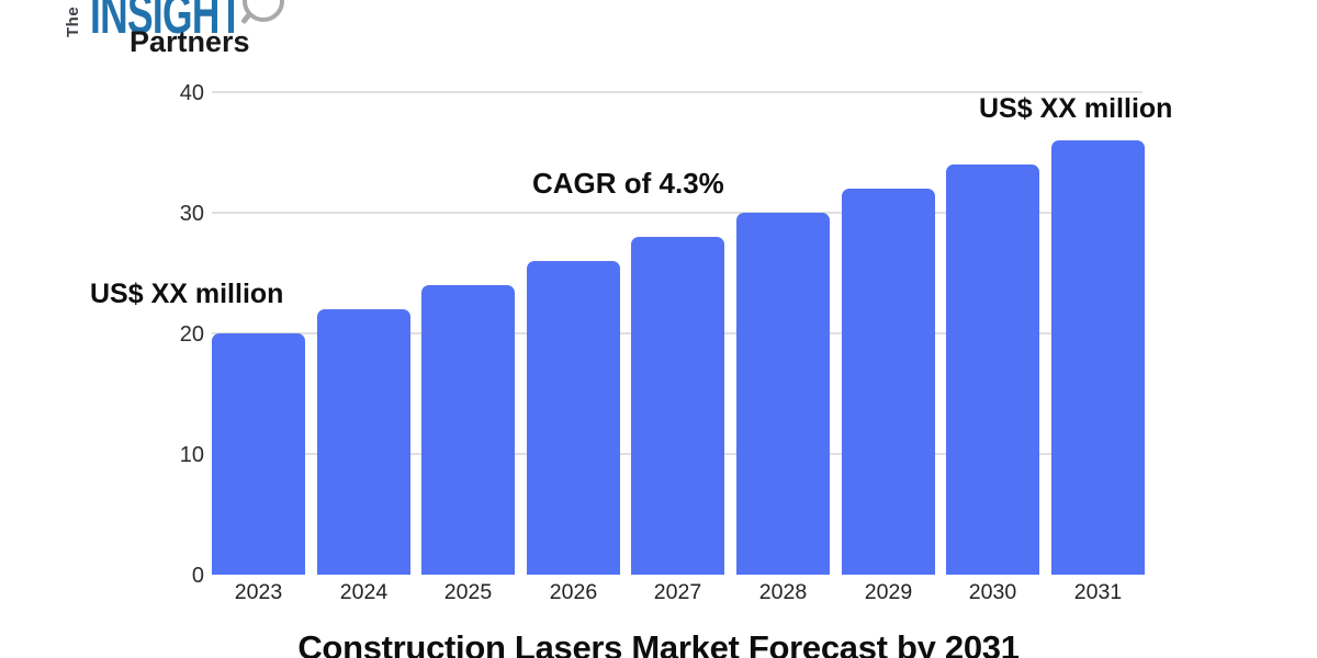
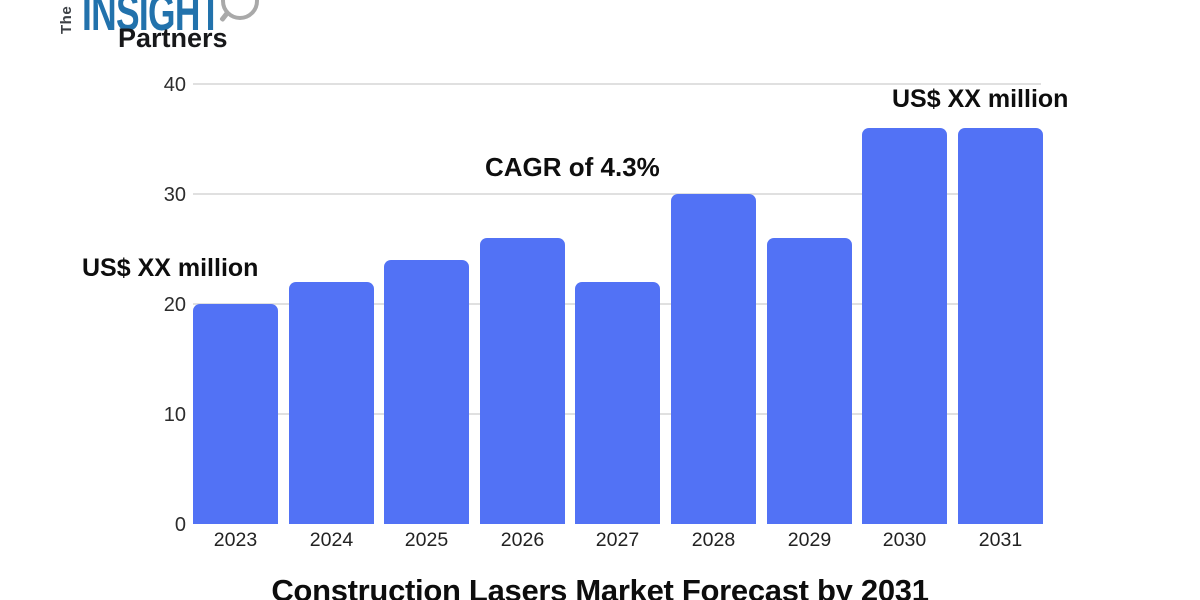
2027: 28 -> 22
2029: 32 -> 26
2030: 34 -> 36
